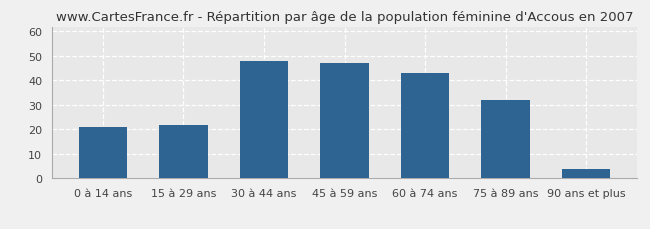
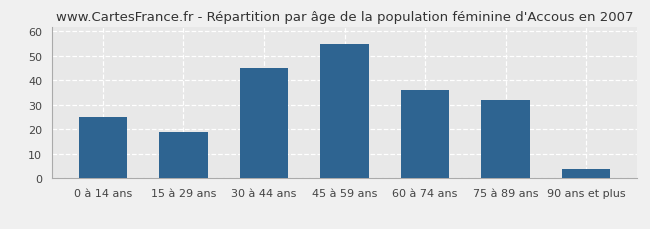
0 à 14 ans: 21 -> 25
15 à 29 ans: 22 -> 19
30 à 44 ans: 48 -> 45
45 à 59 ans: 47 -> 55
60 à 74 ans: 43 -> 36
